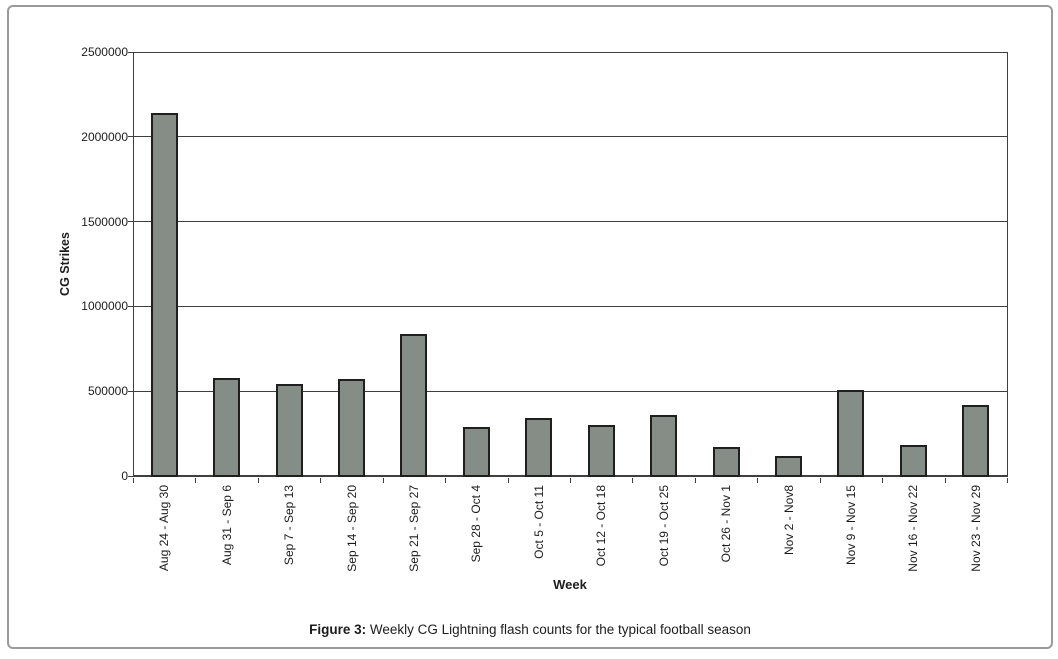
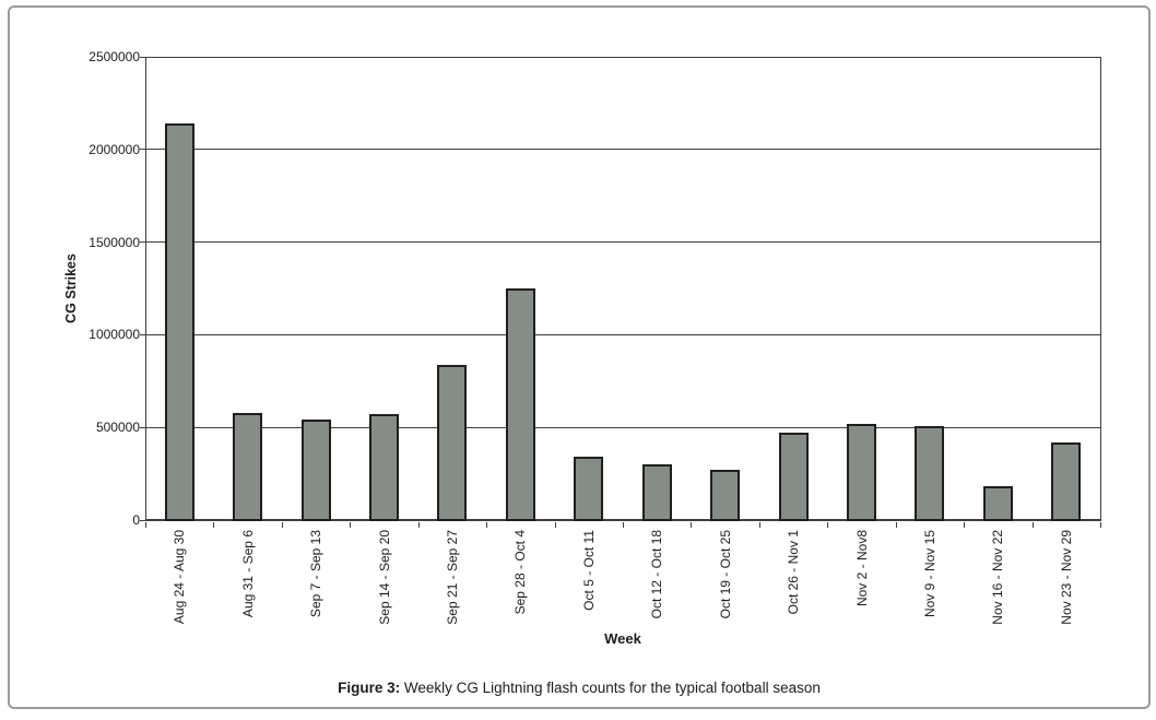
Sep 28 - Oct 4: 290000 -> 1250000
Oct 19 - Oct 25: 360000 -> 270000
Oct 26 - Nov 1: 170000 -> 470000
Nov 2 - Nov8: 120000 -> 520000
